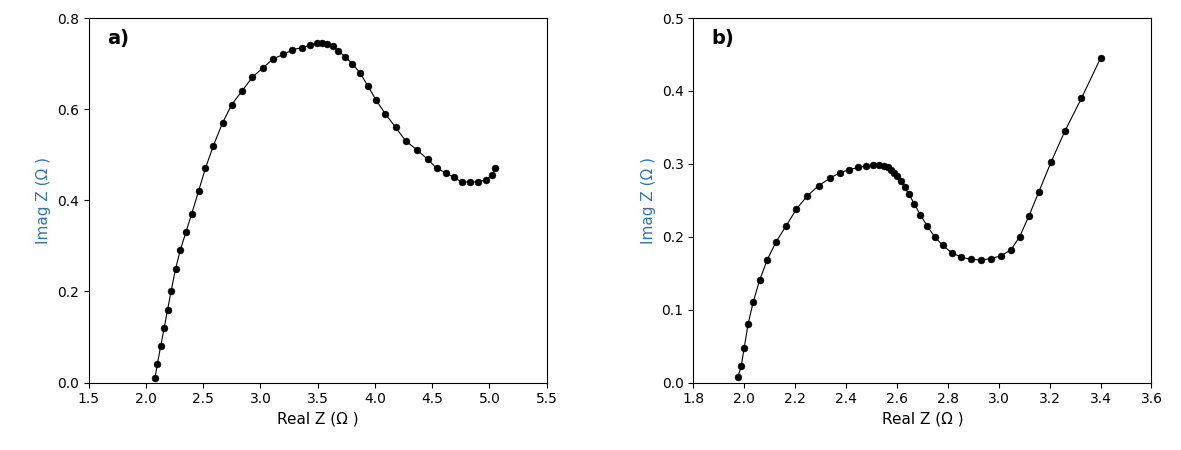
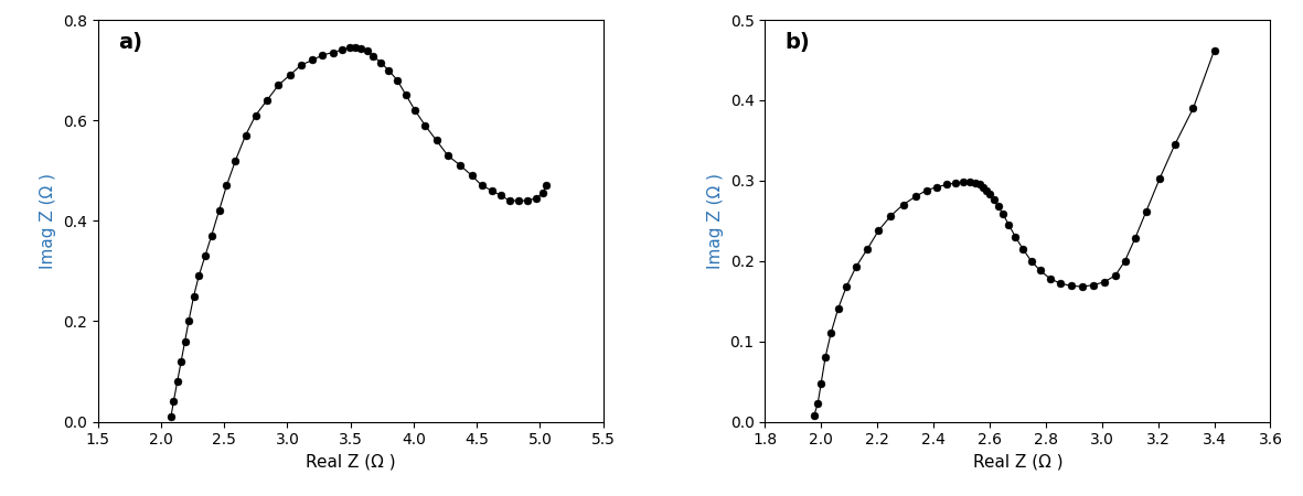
3.4: 0.445 -> 0.462
